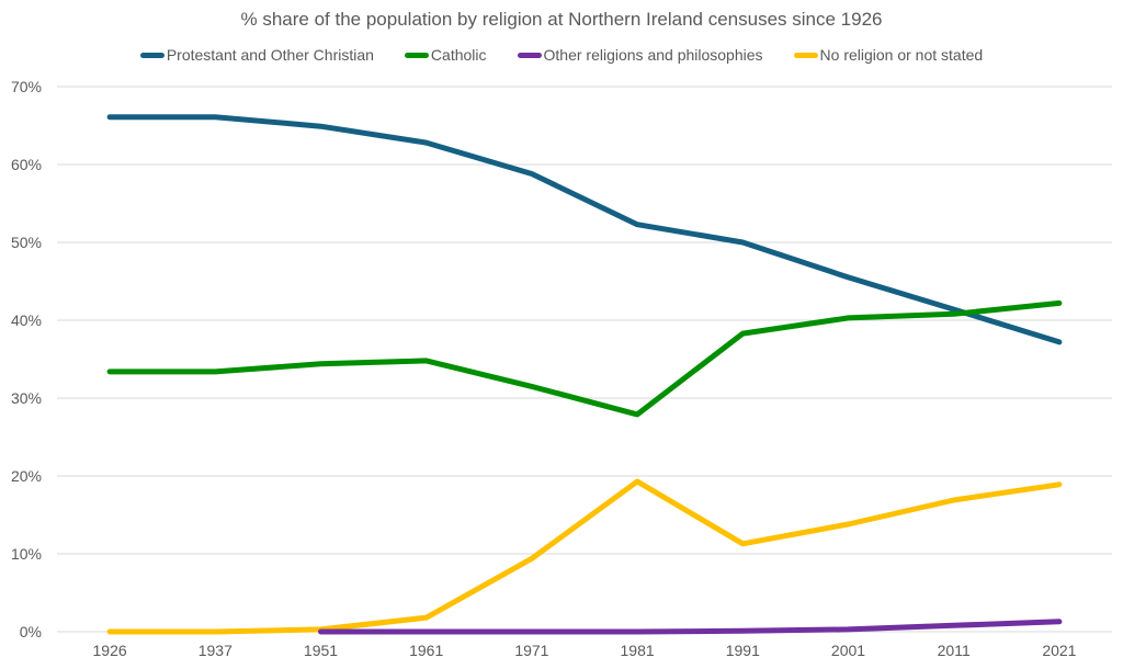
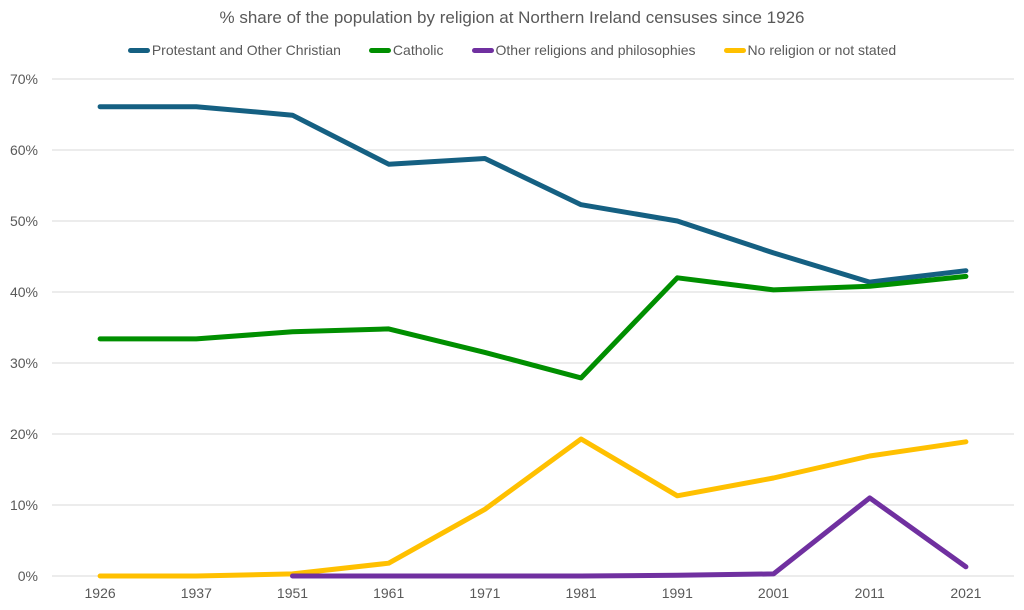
Protestant and Other Christian/1961: 63% -> 58%
Catholic/1991: 38% -> 42%
Other religions and philosophies/2011: 1% -> 11%
Protestant and Other Christian/2021: 37% -> 43%
